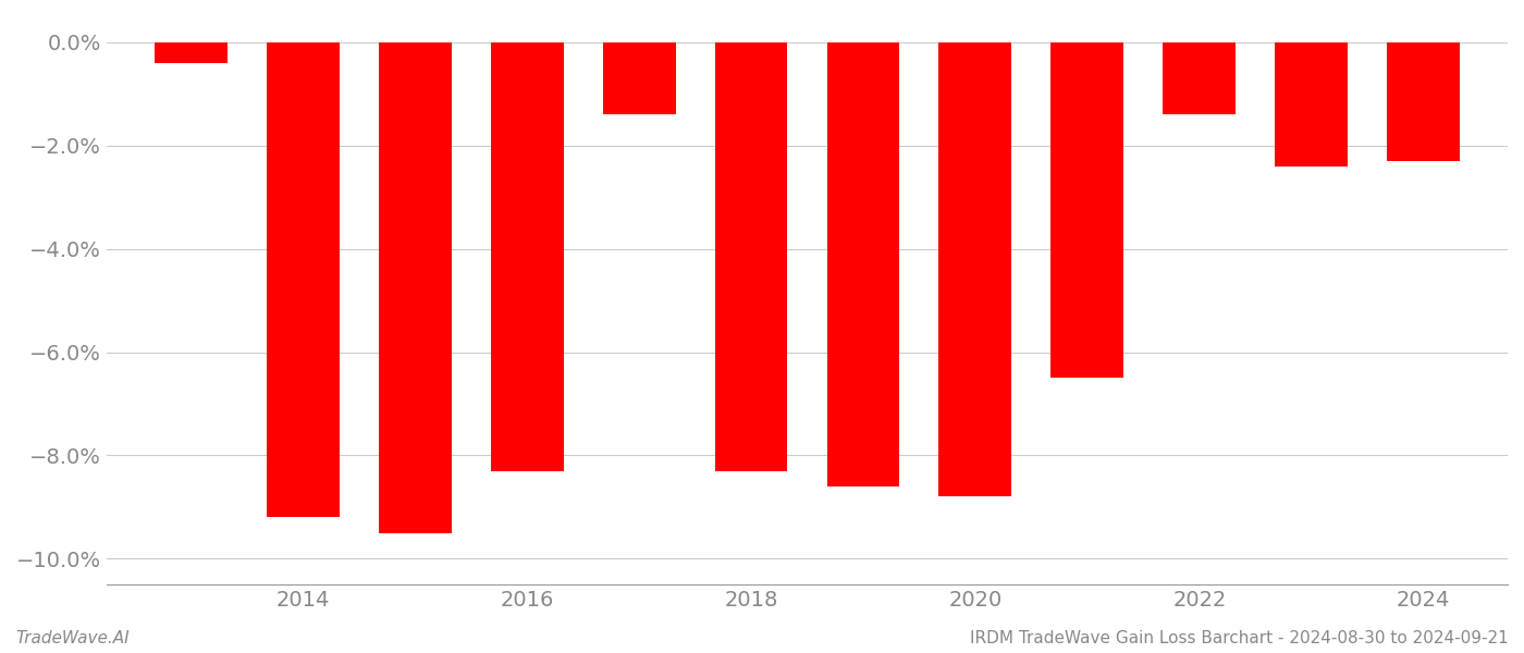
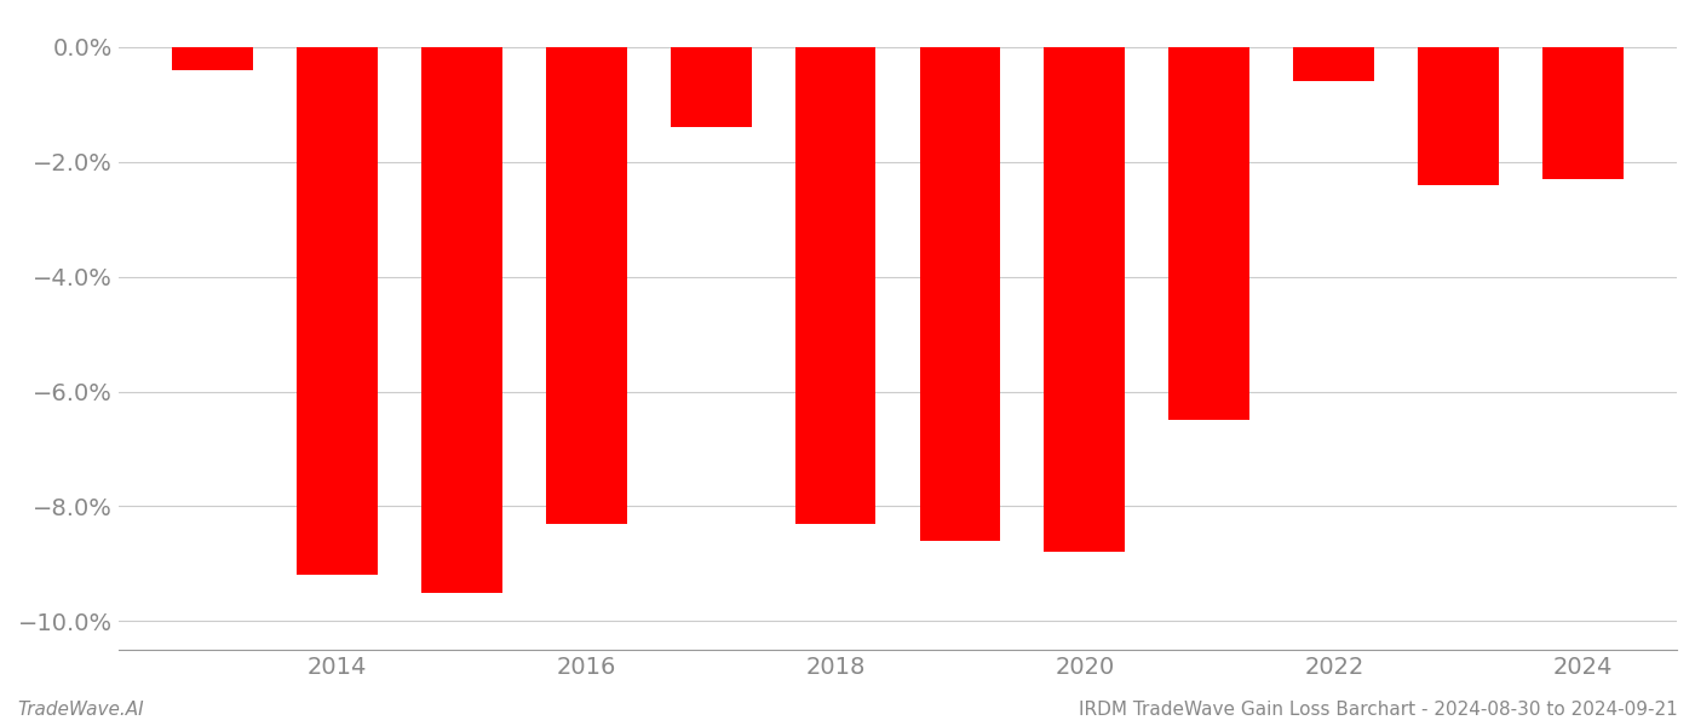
2022: -1.4% -> -0.6%
